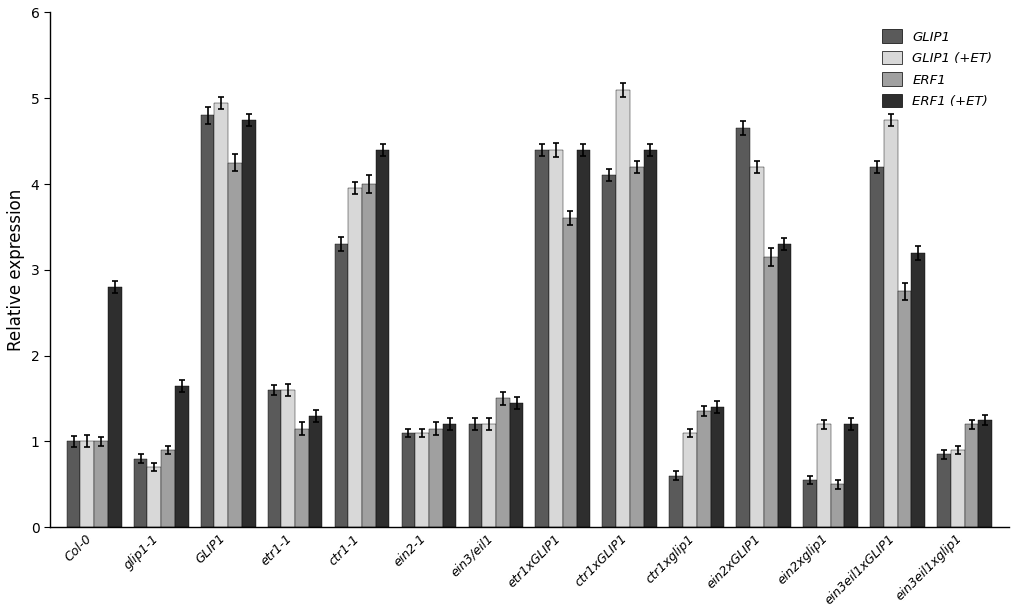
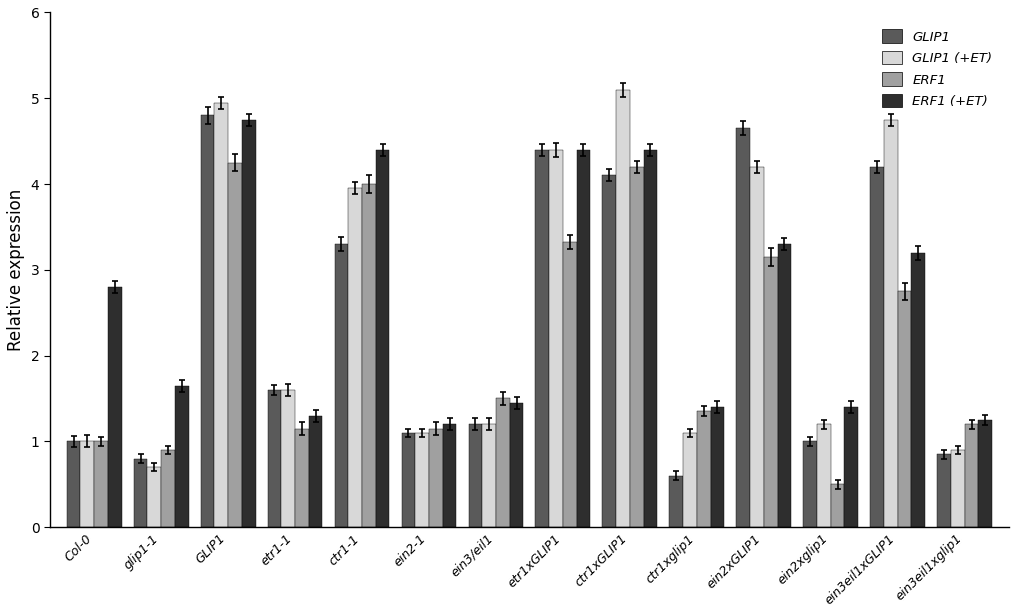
ERF1/etr1xGLIP1: 3.60 -> 3.32
GLIP1/ein2xglip1: 0.55 -> 1.00
ERF1 (+ET)/ein2xglip1: 1.20 -> 1.40
